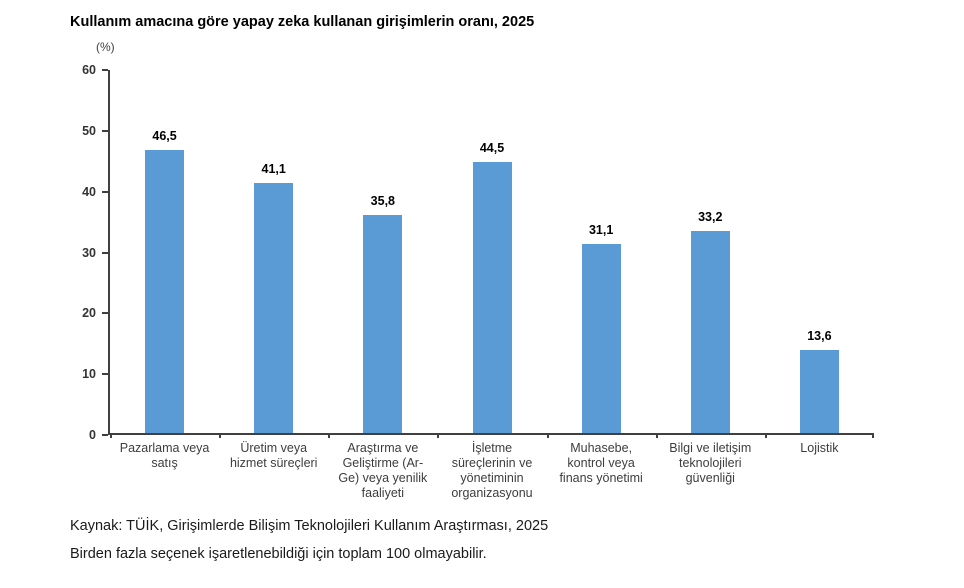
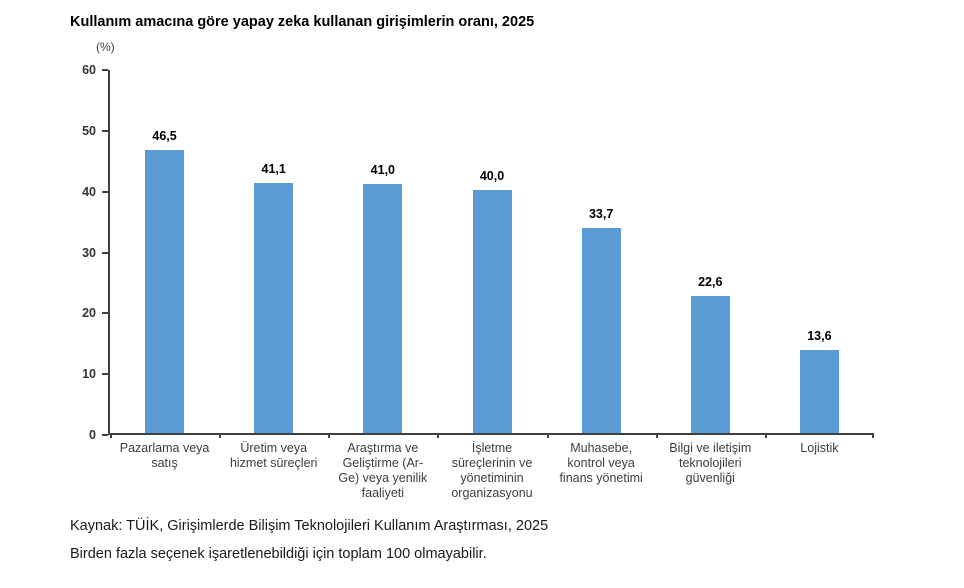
Araştırma ve Geliştirme (Ar-Ge) veya yenilik faaliyeti: 35,8 -> 41,0
İşletme süreçlerinin ve yönetiminin organizasyonu: 44,5 -> 40,0
Muhasebe, kontrol veya finans yönetimi: 31,1 -> 33,7
Bilgi ve iletişim teknolojileri güvenliği: 33,2 -> 22,6
